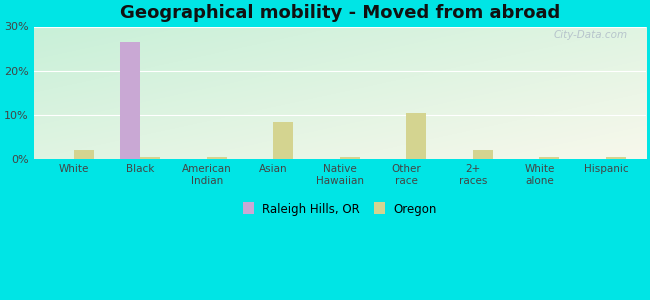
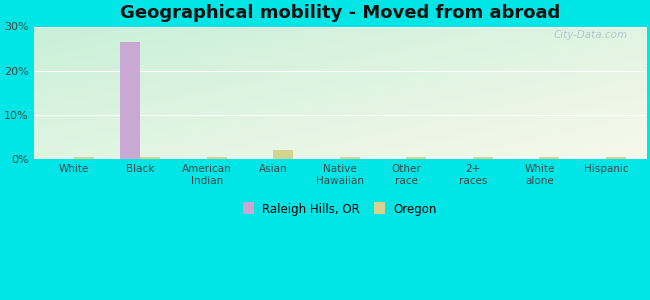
Oregon/White: 2.0% -> 0.4%
Oregon/Asian: 8.5% -> 2.0%
Oregon/Other race: 10.5% -> 0.5%
Oregon/2+ races: 2.0% -> 0.4%
